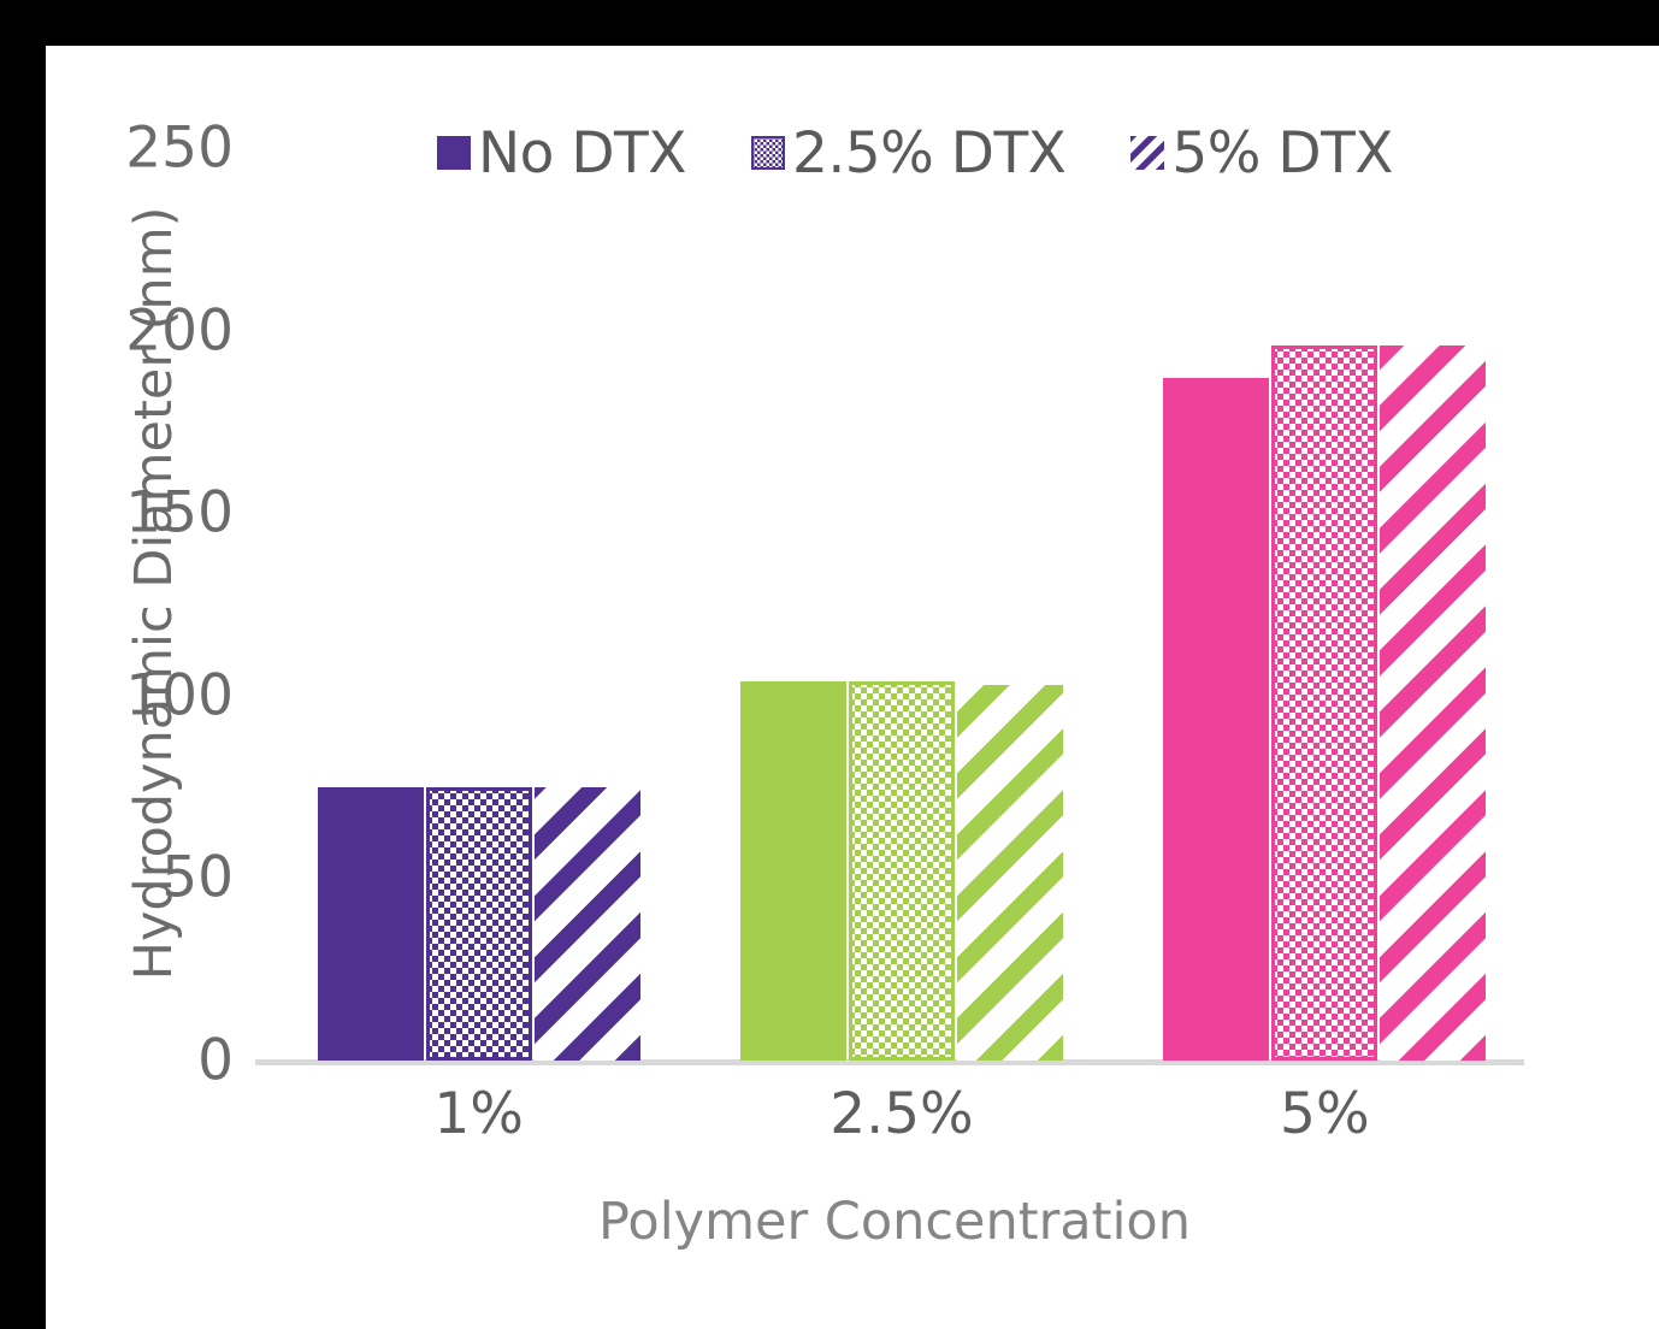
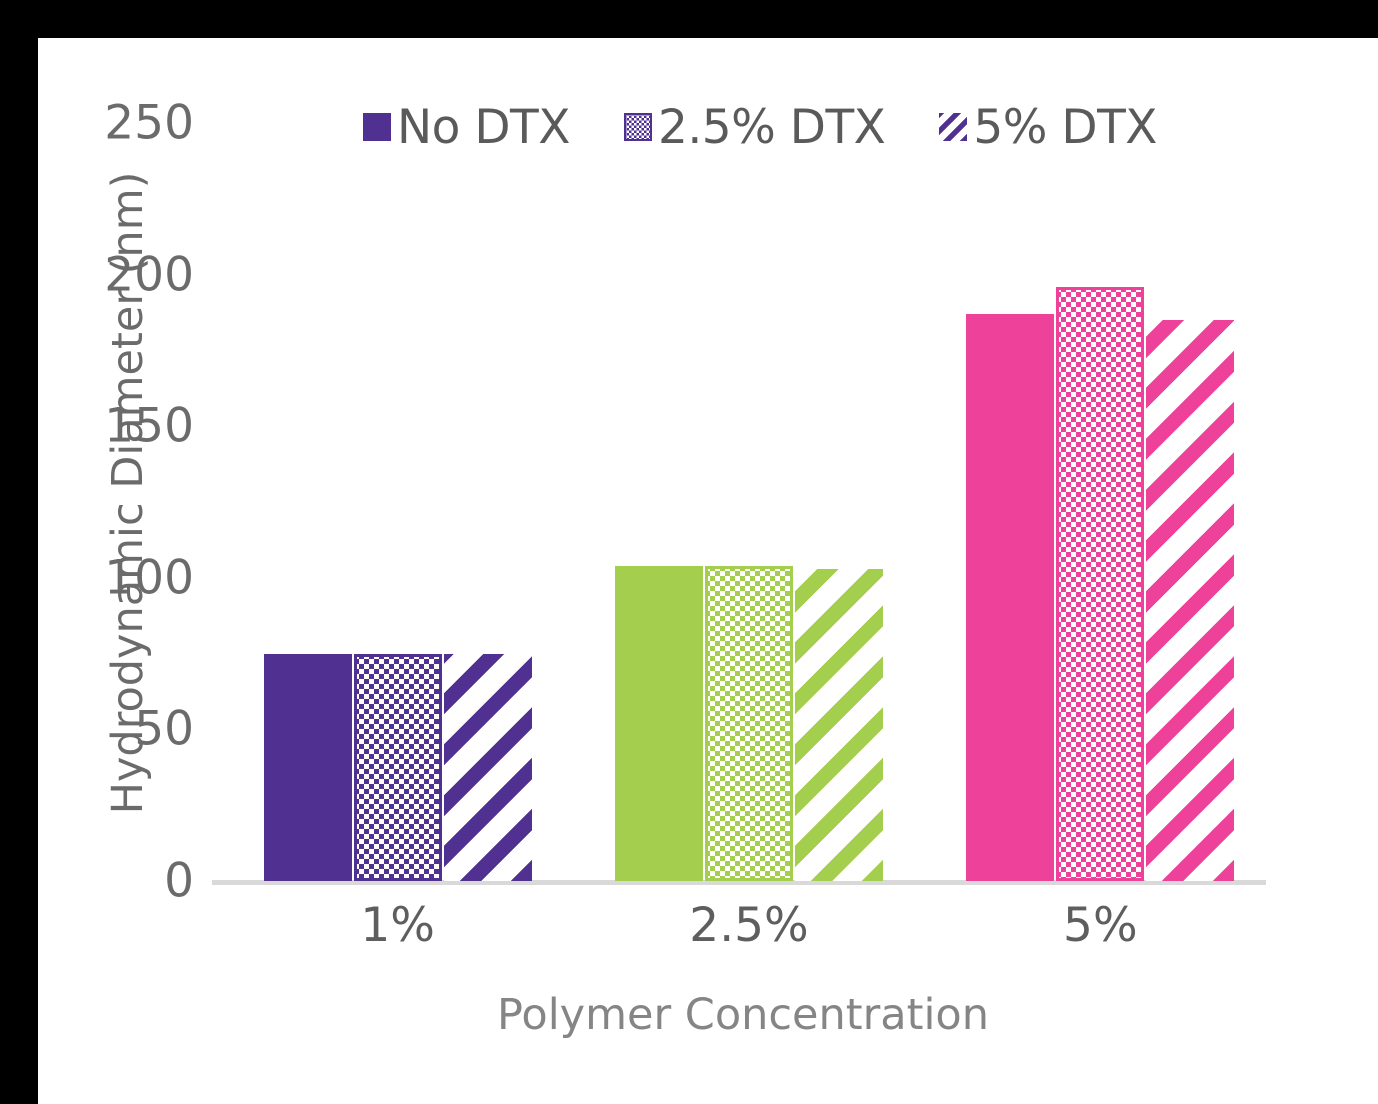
5% DTX/5%: 196 -> 185
